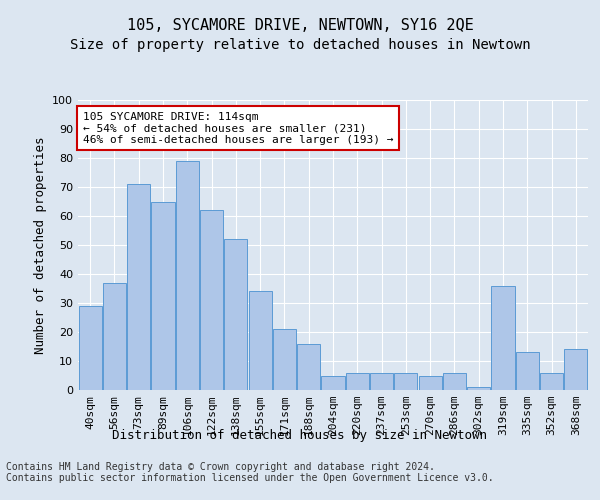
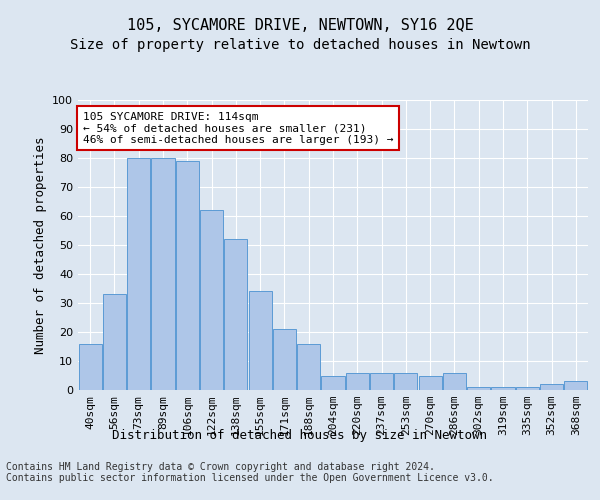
40sqm: 29 -> 16
56sqm: 37 -> 33
73sqm: 71 -> 80
89sqm: 65 -> 80
319sqm: 36 -> 1
335sqm: 13 -> 1
352sqm: 6 -> 2
368sqm: 14 -> 3
